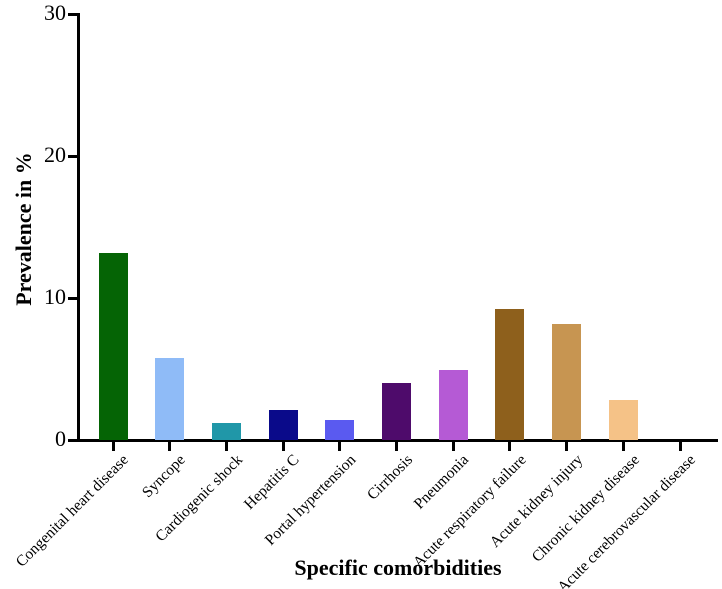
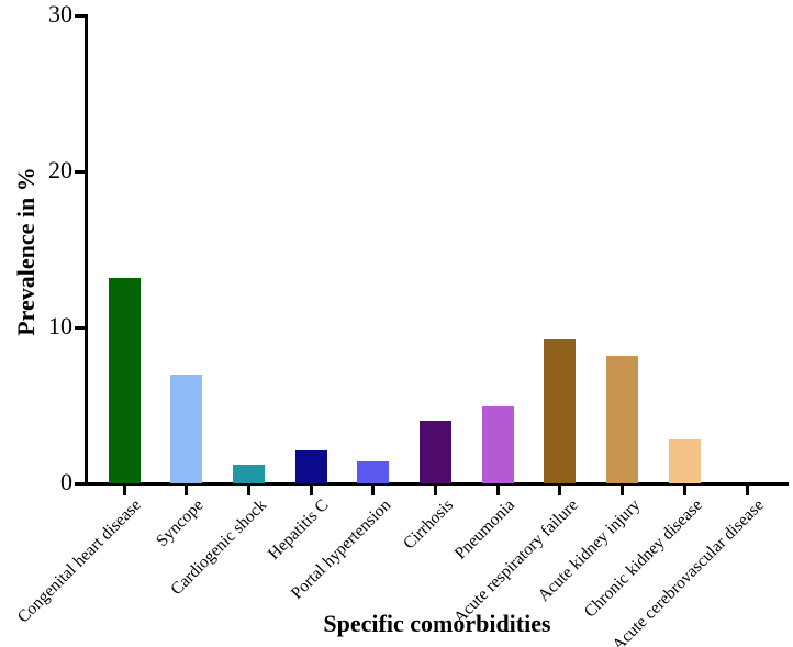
Syncope: 5.8 -> 7.0
